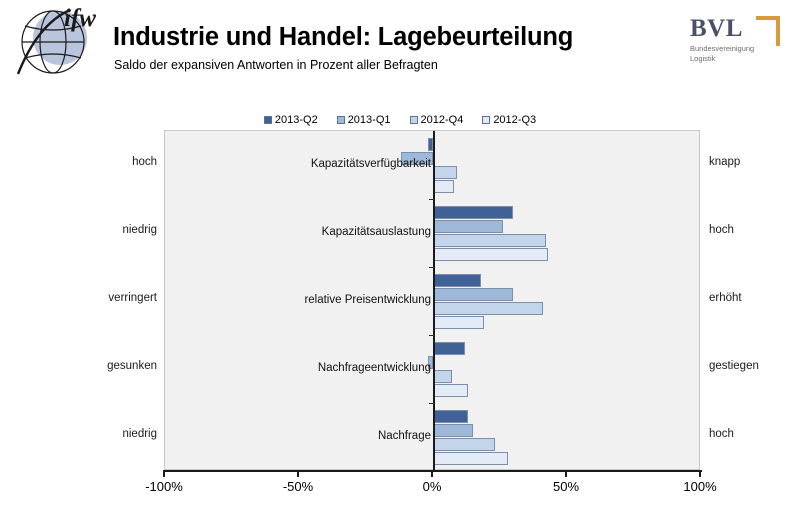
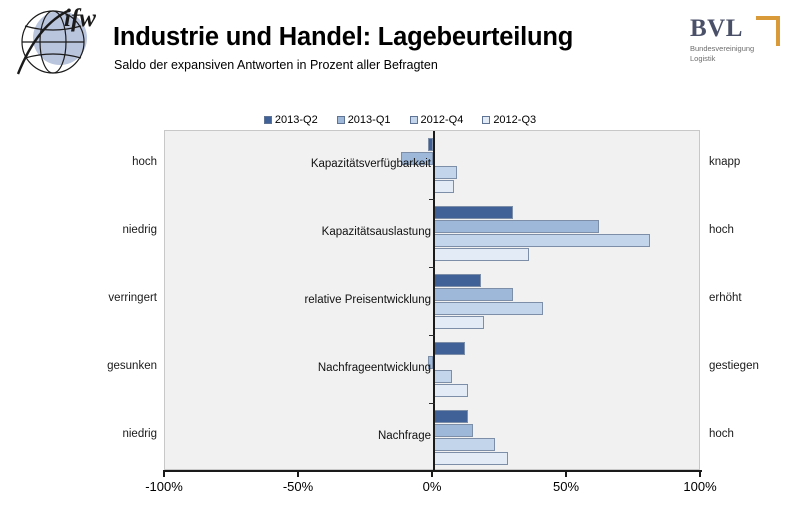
2013-Q1/Kapazitätsauslastung: 26% -> 62%
2012-Q4/Kapazitätsauslastung: 42% -> 81%
2012-Q3/Kapazitätsauslastung: 43% -> 36%
